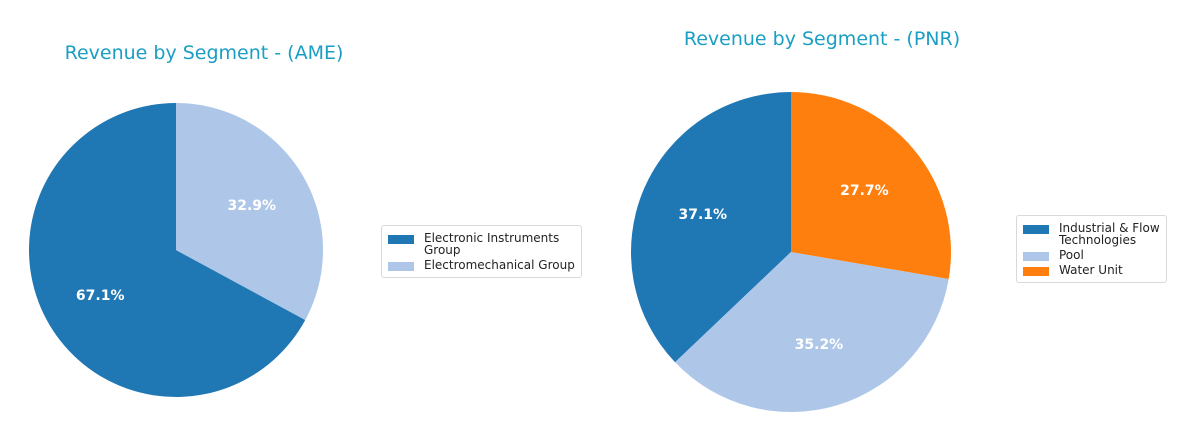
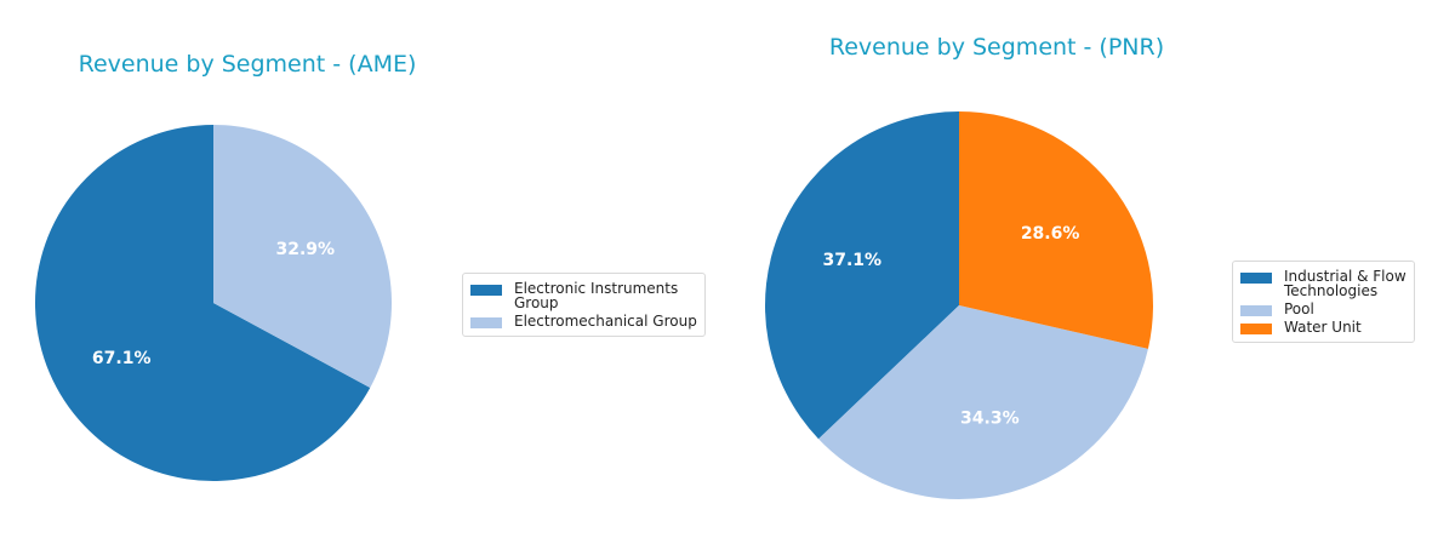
Revenue by Segment - (PNR)/Pool: 35.2% -> 34.3%
Revenue by Segment - (PNR)/Water Unit: 27.7% -> 28.6%
